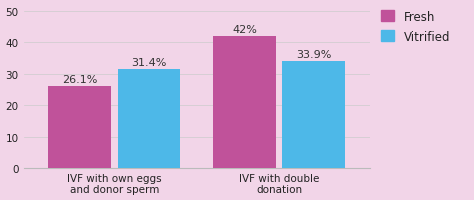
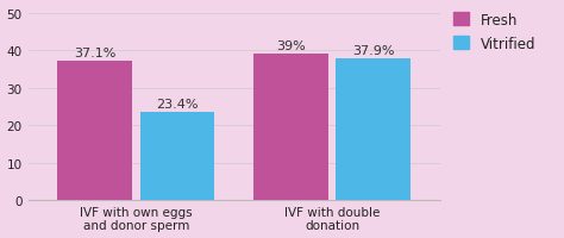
Fresh/IVF with own eggs and donor sperm: 26.1% -> 37.1%
Vitrified/IVF with own eggs and donor sperm: 31.4% -> 23.4%
Fresh/IVF with double donation: 42% -> 39%
Vitrified/IVF with double donation: 33.9% -> 37.9%
